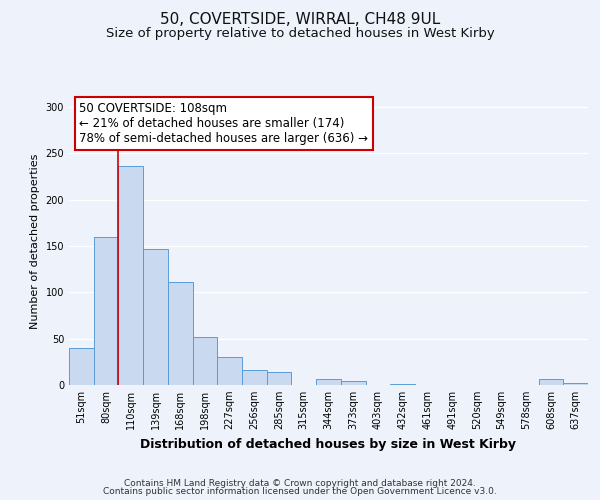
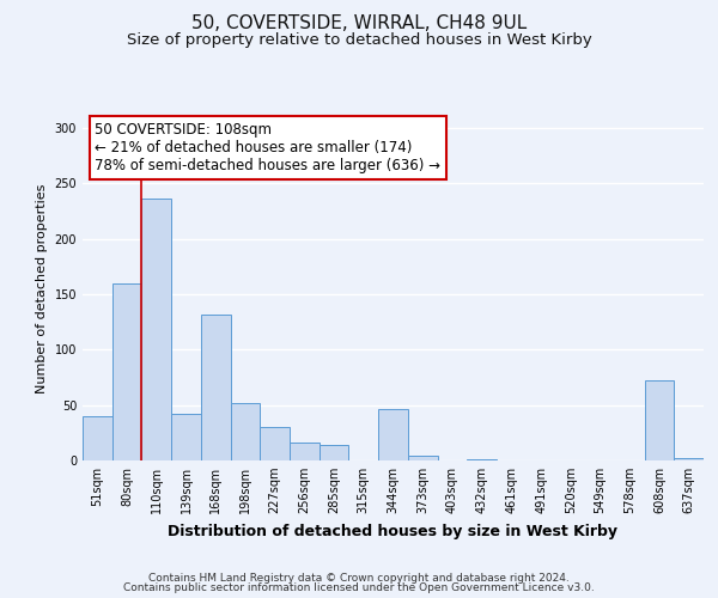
139sqm: 147 -> 42
168sqm: 111 -> 132
344sqm: 7 -> 46
608sqm: 7 -> 72
